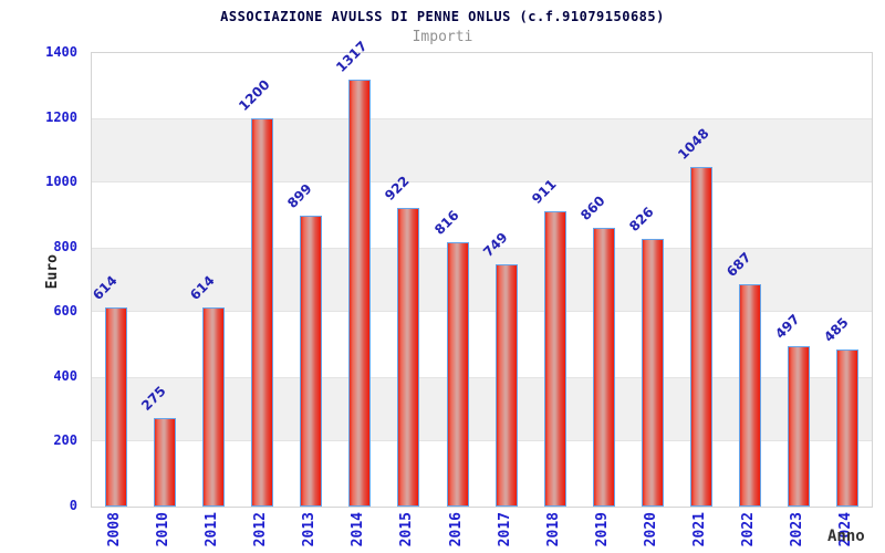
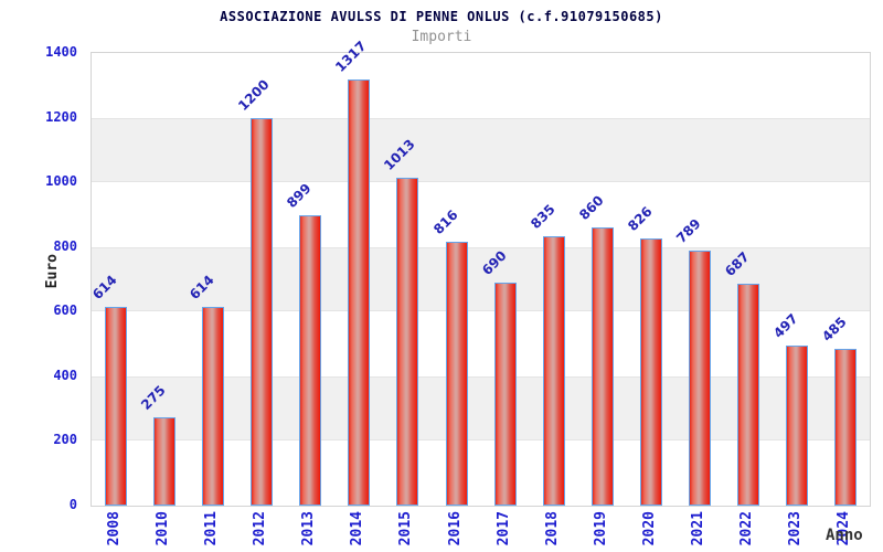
2015: 922 -> 1013
2017: 749 -> 690
2018: 911 -> 835
2021: 1048 -> 789
